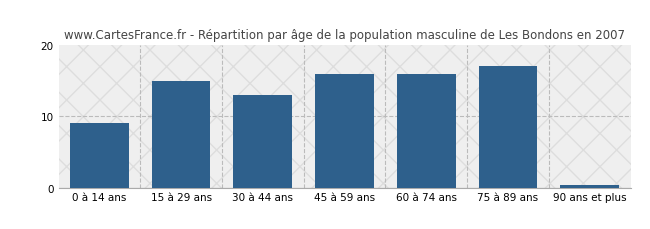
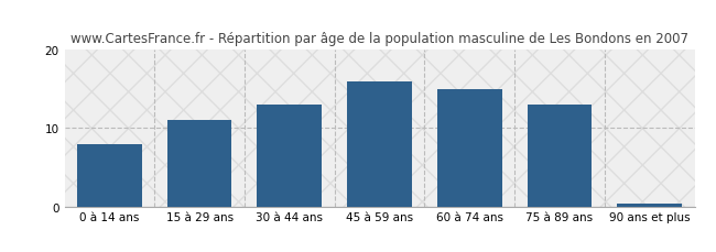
0 à 14 ans: 9.0 -> 8.0
15 à 29 ans: 15.0 -> 11.0
60 à 74 ans: 16.0 -> 15.0
75 à 89 ans: 17.0 -> 13.0
